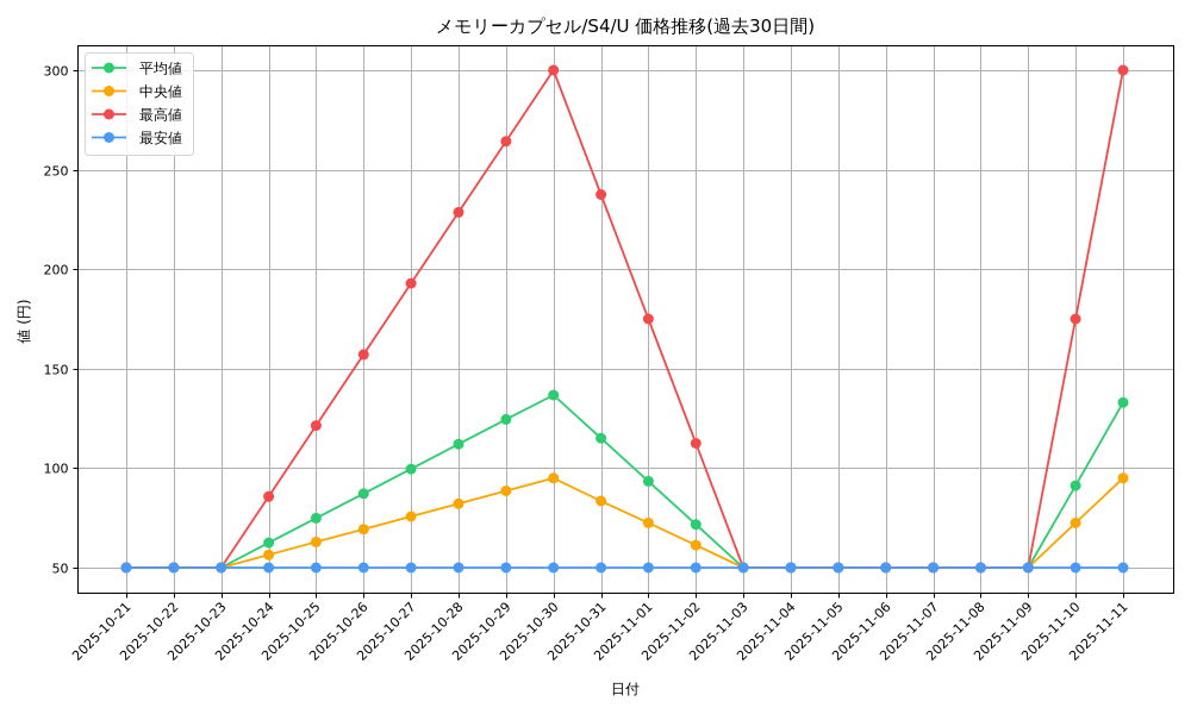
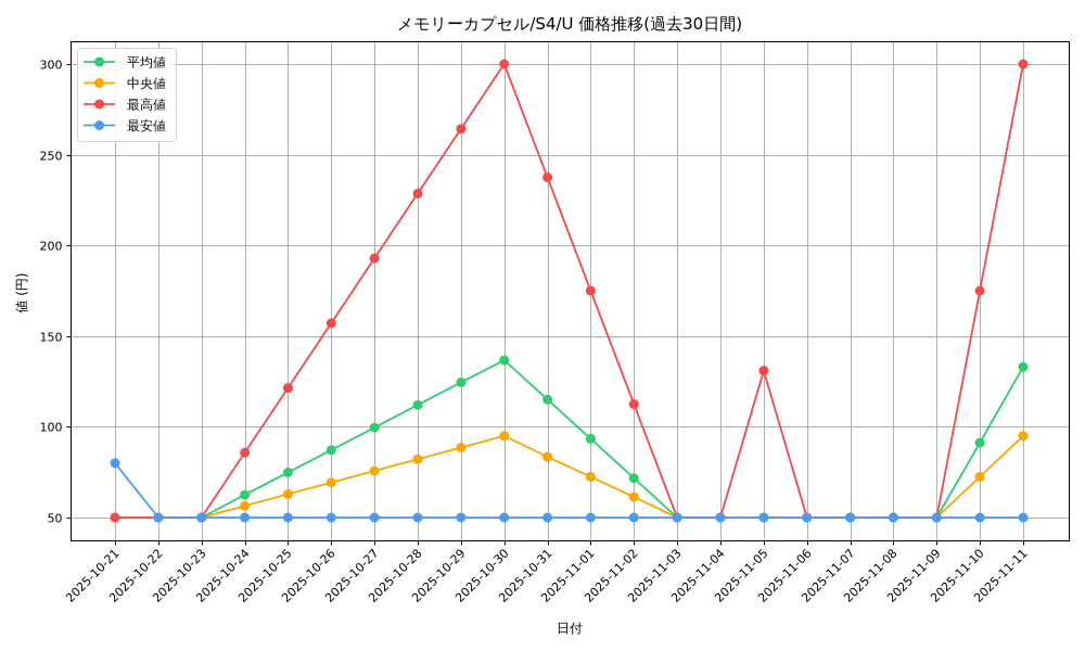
最安値/2025-10-21: 50 -> 80
最高値/2025-11-05: 50 -> 131
